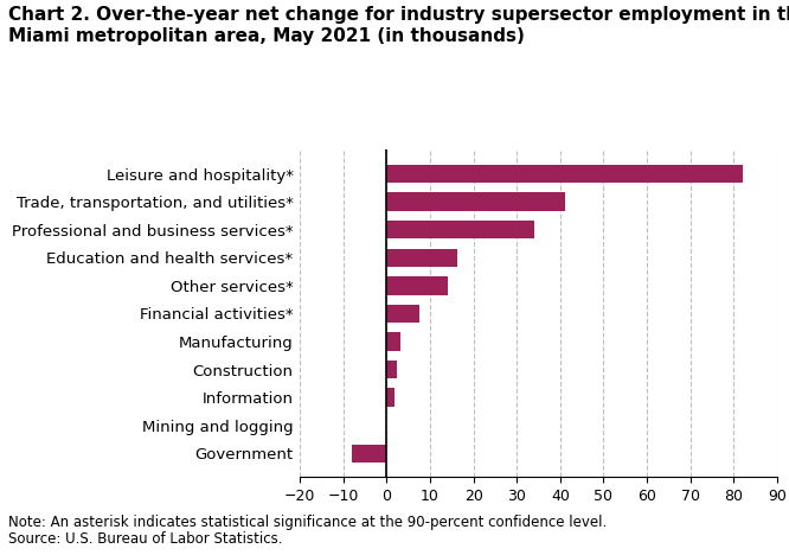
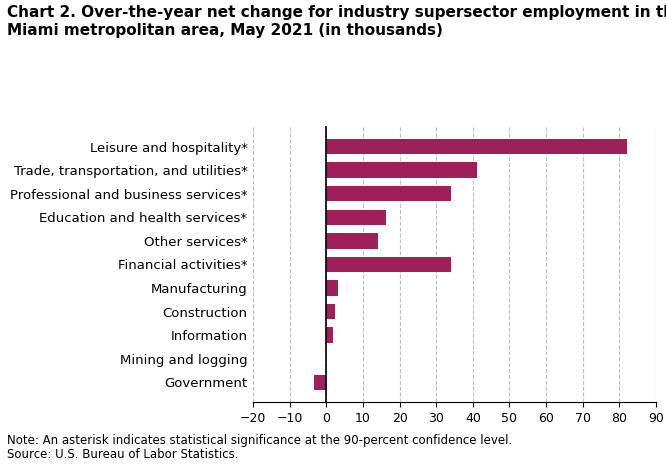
Financial activities*: 7.5 -> 34.0
Government: -8.0 -> -3.5
